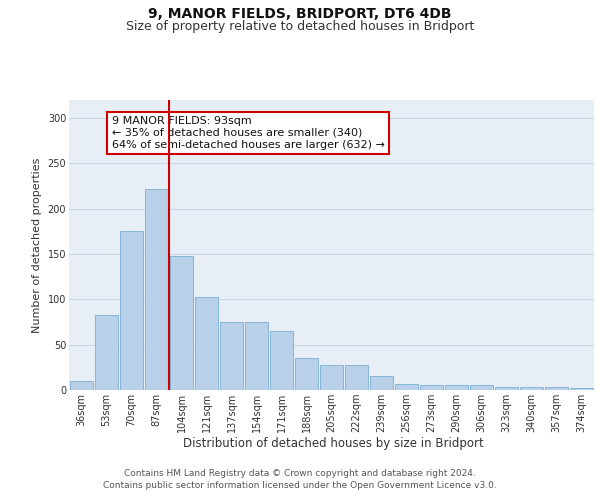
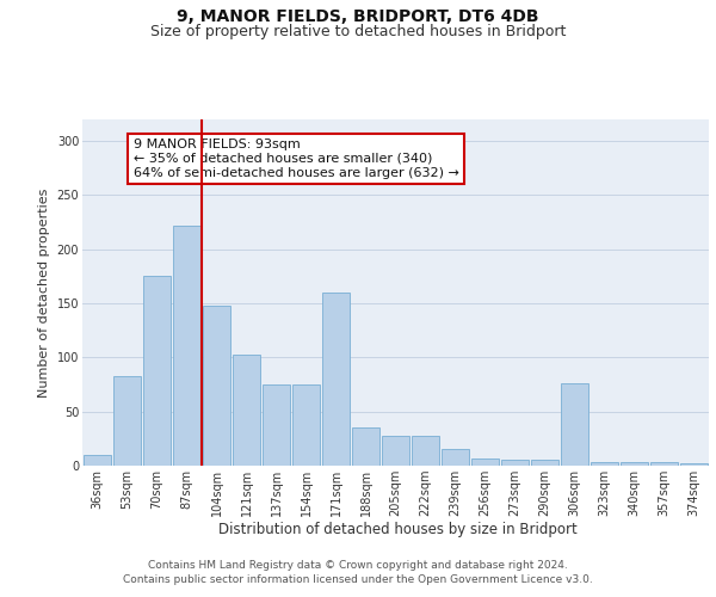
171sqm: 65 -> 160
306sqm: 5 -> 76
